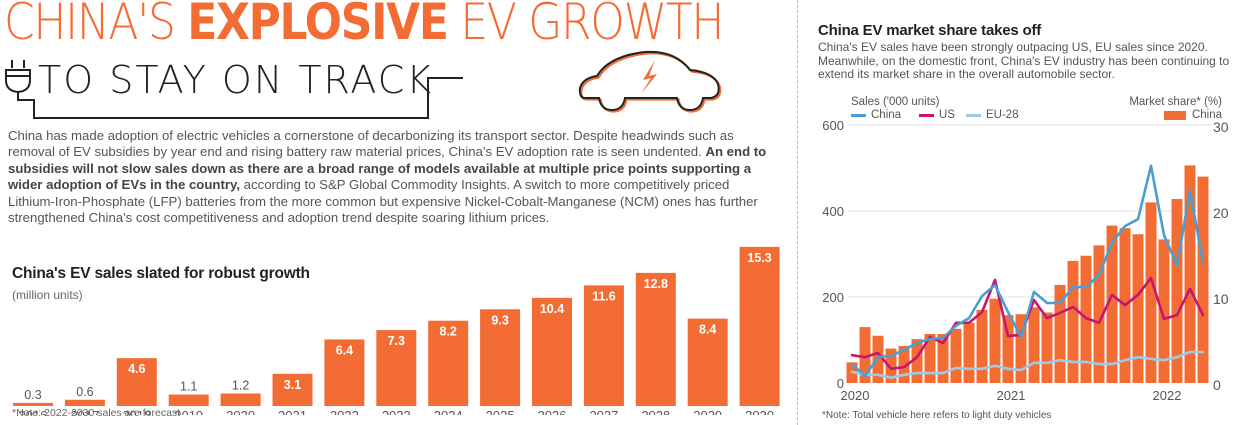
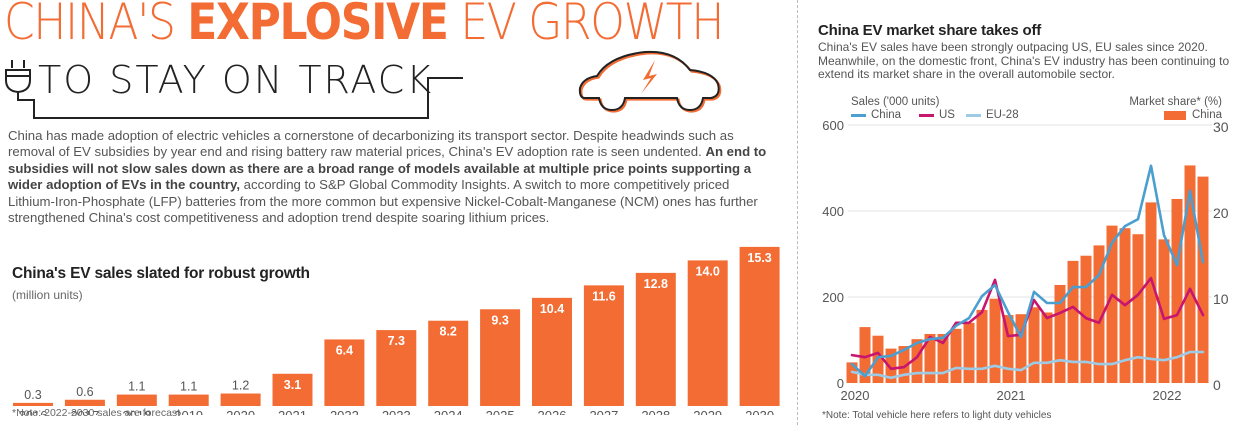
China's EV sales slated for robust growth/2018: 4.6 -> 1.1
China's EV sales slated for robust growth/2029: 8.4 -> 14.0
